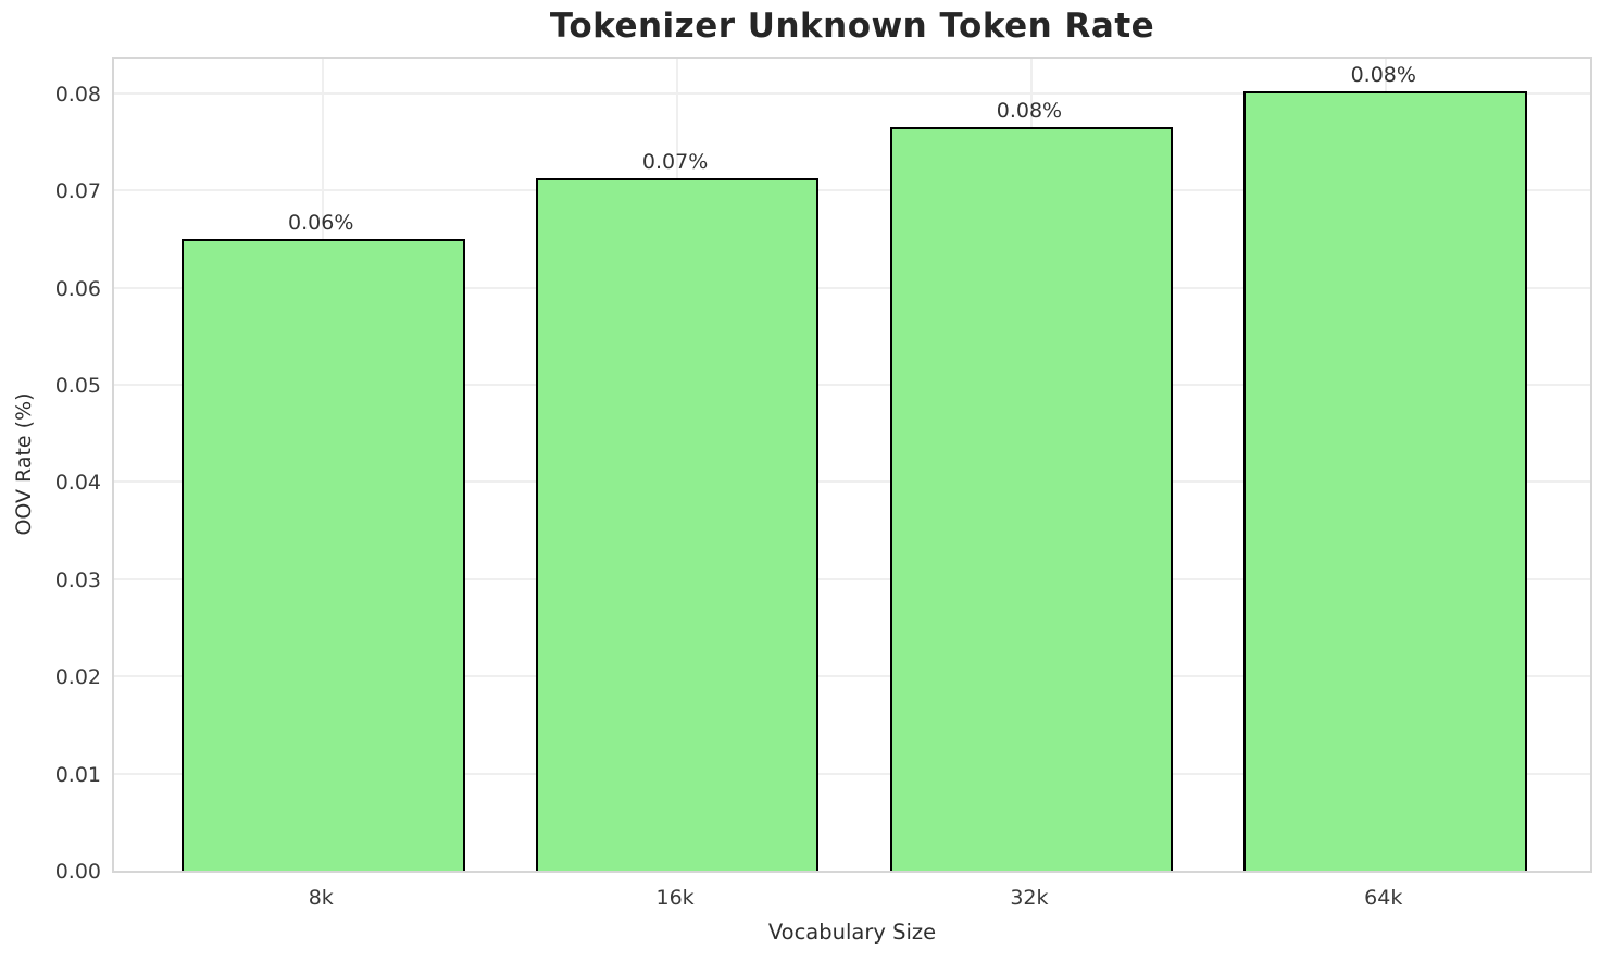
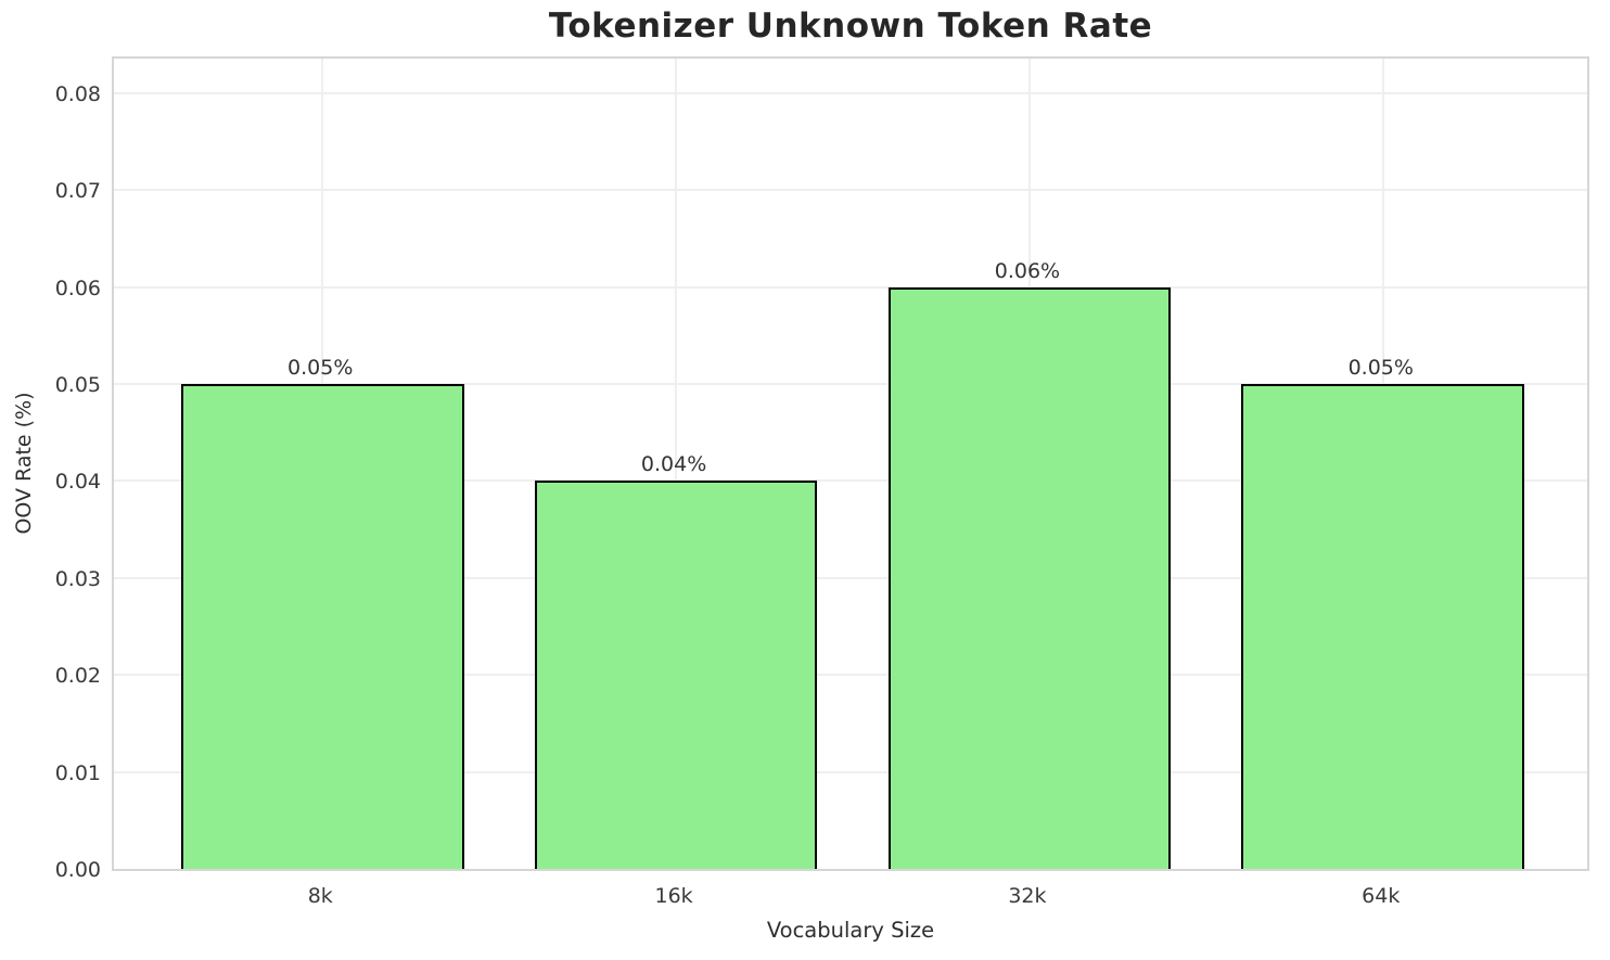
8k: 0.06% -> 0.05%
16k: 0.07% -> 0.04%
32k: 0.08% -> 0.06%
64k: 0.08% -> 0.05%
